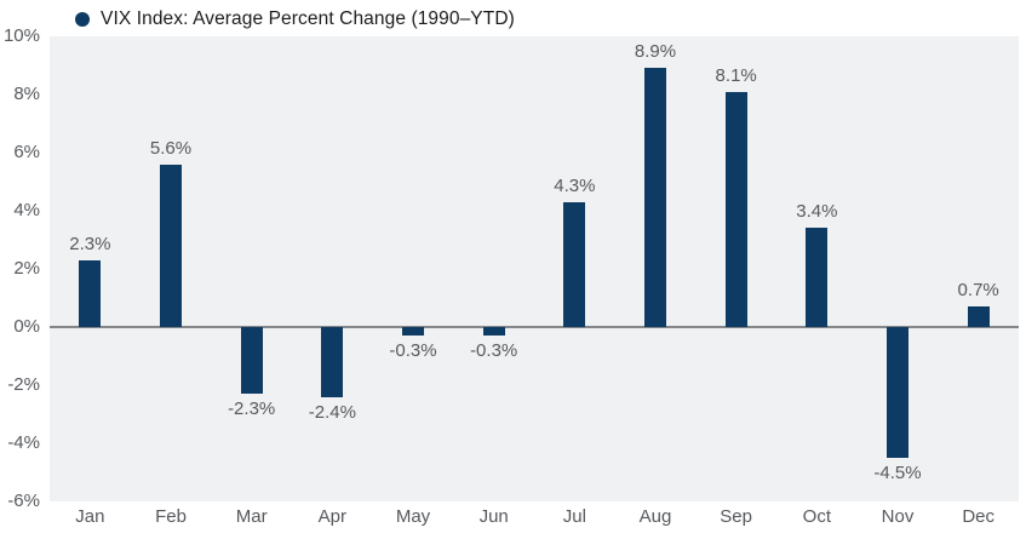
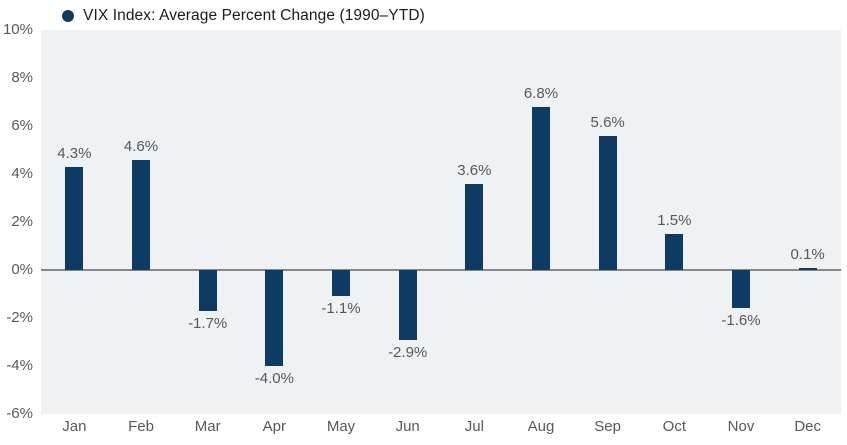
Jan: 2.3% -> 4.3%
Feb: 5.6% -> 4.6%
Mar: -2.3% -> -1.7%
Apr: -2.4% -> -4.0%
May: -0.3% -> -1.1%
Jun: -0.3% -> -2.9%
Jul: 4.3% -> 3.6%
Aug: 8.9% -> 6.8%
Sep: 8.1% -> 5.6%
Oct: 3.4% -> 1.5%
Nov: -4.5% -> -1.6%
Dec: 0.7% -> 0.1%
